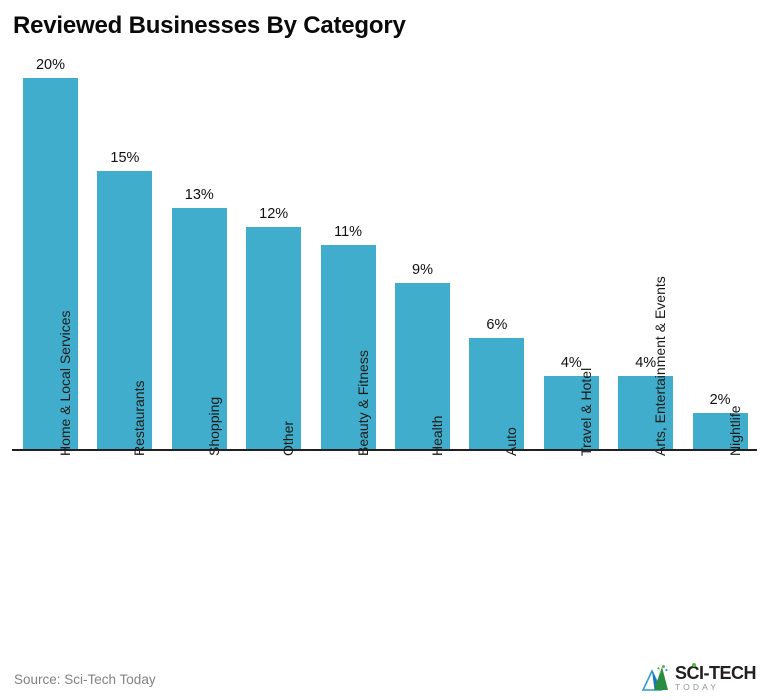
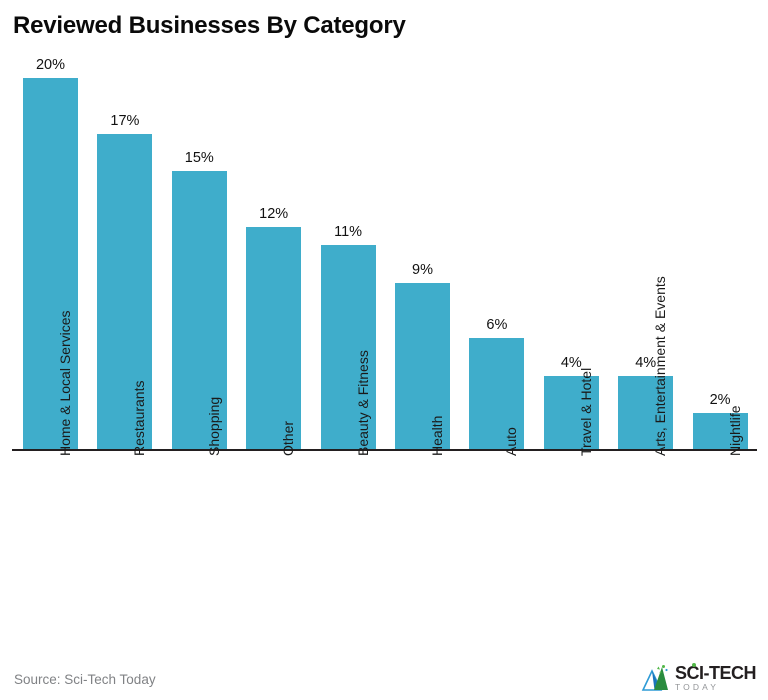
Restaurants: 15% -> 17%
Shopping: 13% -> 15%
